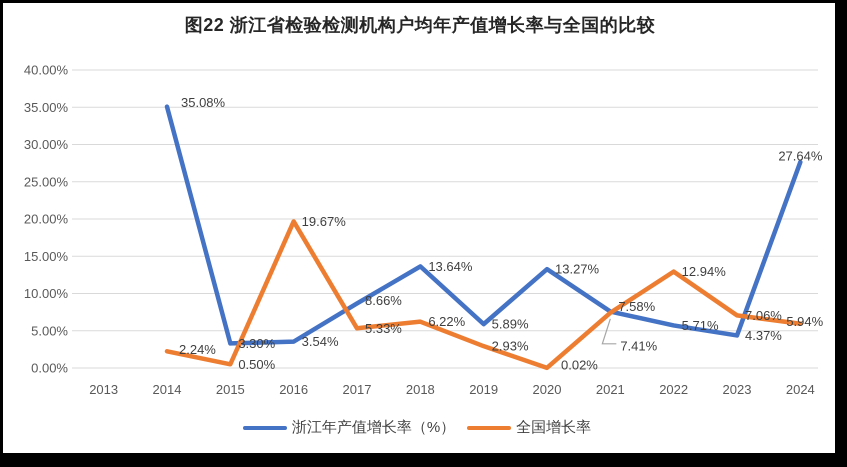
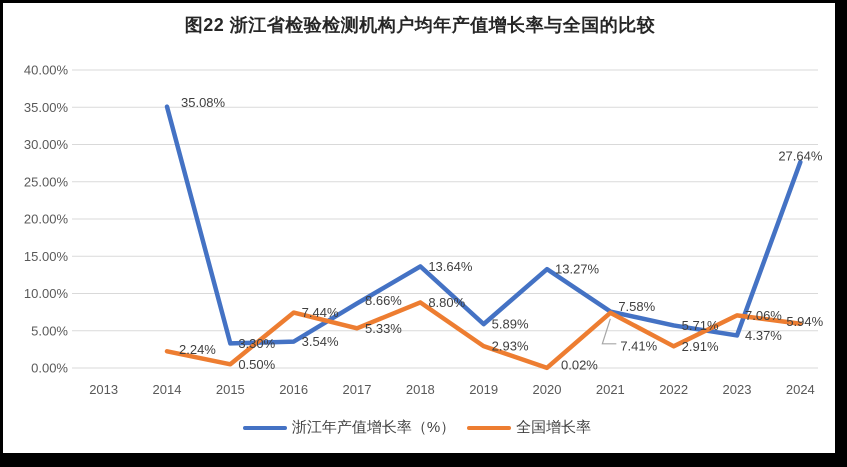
全国增长率/2016: 19.67% -> 7.44%
全国增长率/2018: 6.22% -> 8.80%
全国增长率/2022: 12.94% -> 2.91%
